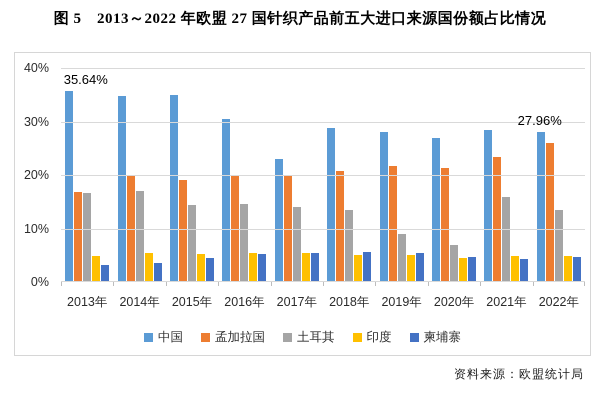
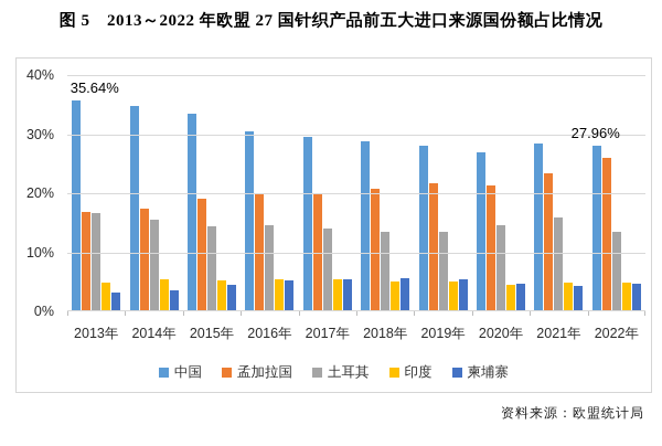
孟加拉国/2014年: 20% -> 17%
土耳其/2014年: 17% -> 16%
中国/2015年: 35% -> 34%
中国/2017年: 23% -> 30%
土耳其/2019年: 9% -> 13%
土耳其/2020年: 7% -> 15%
